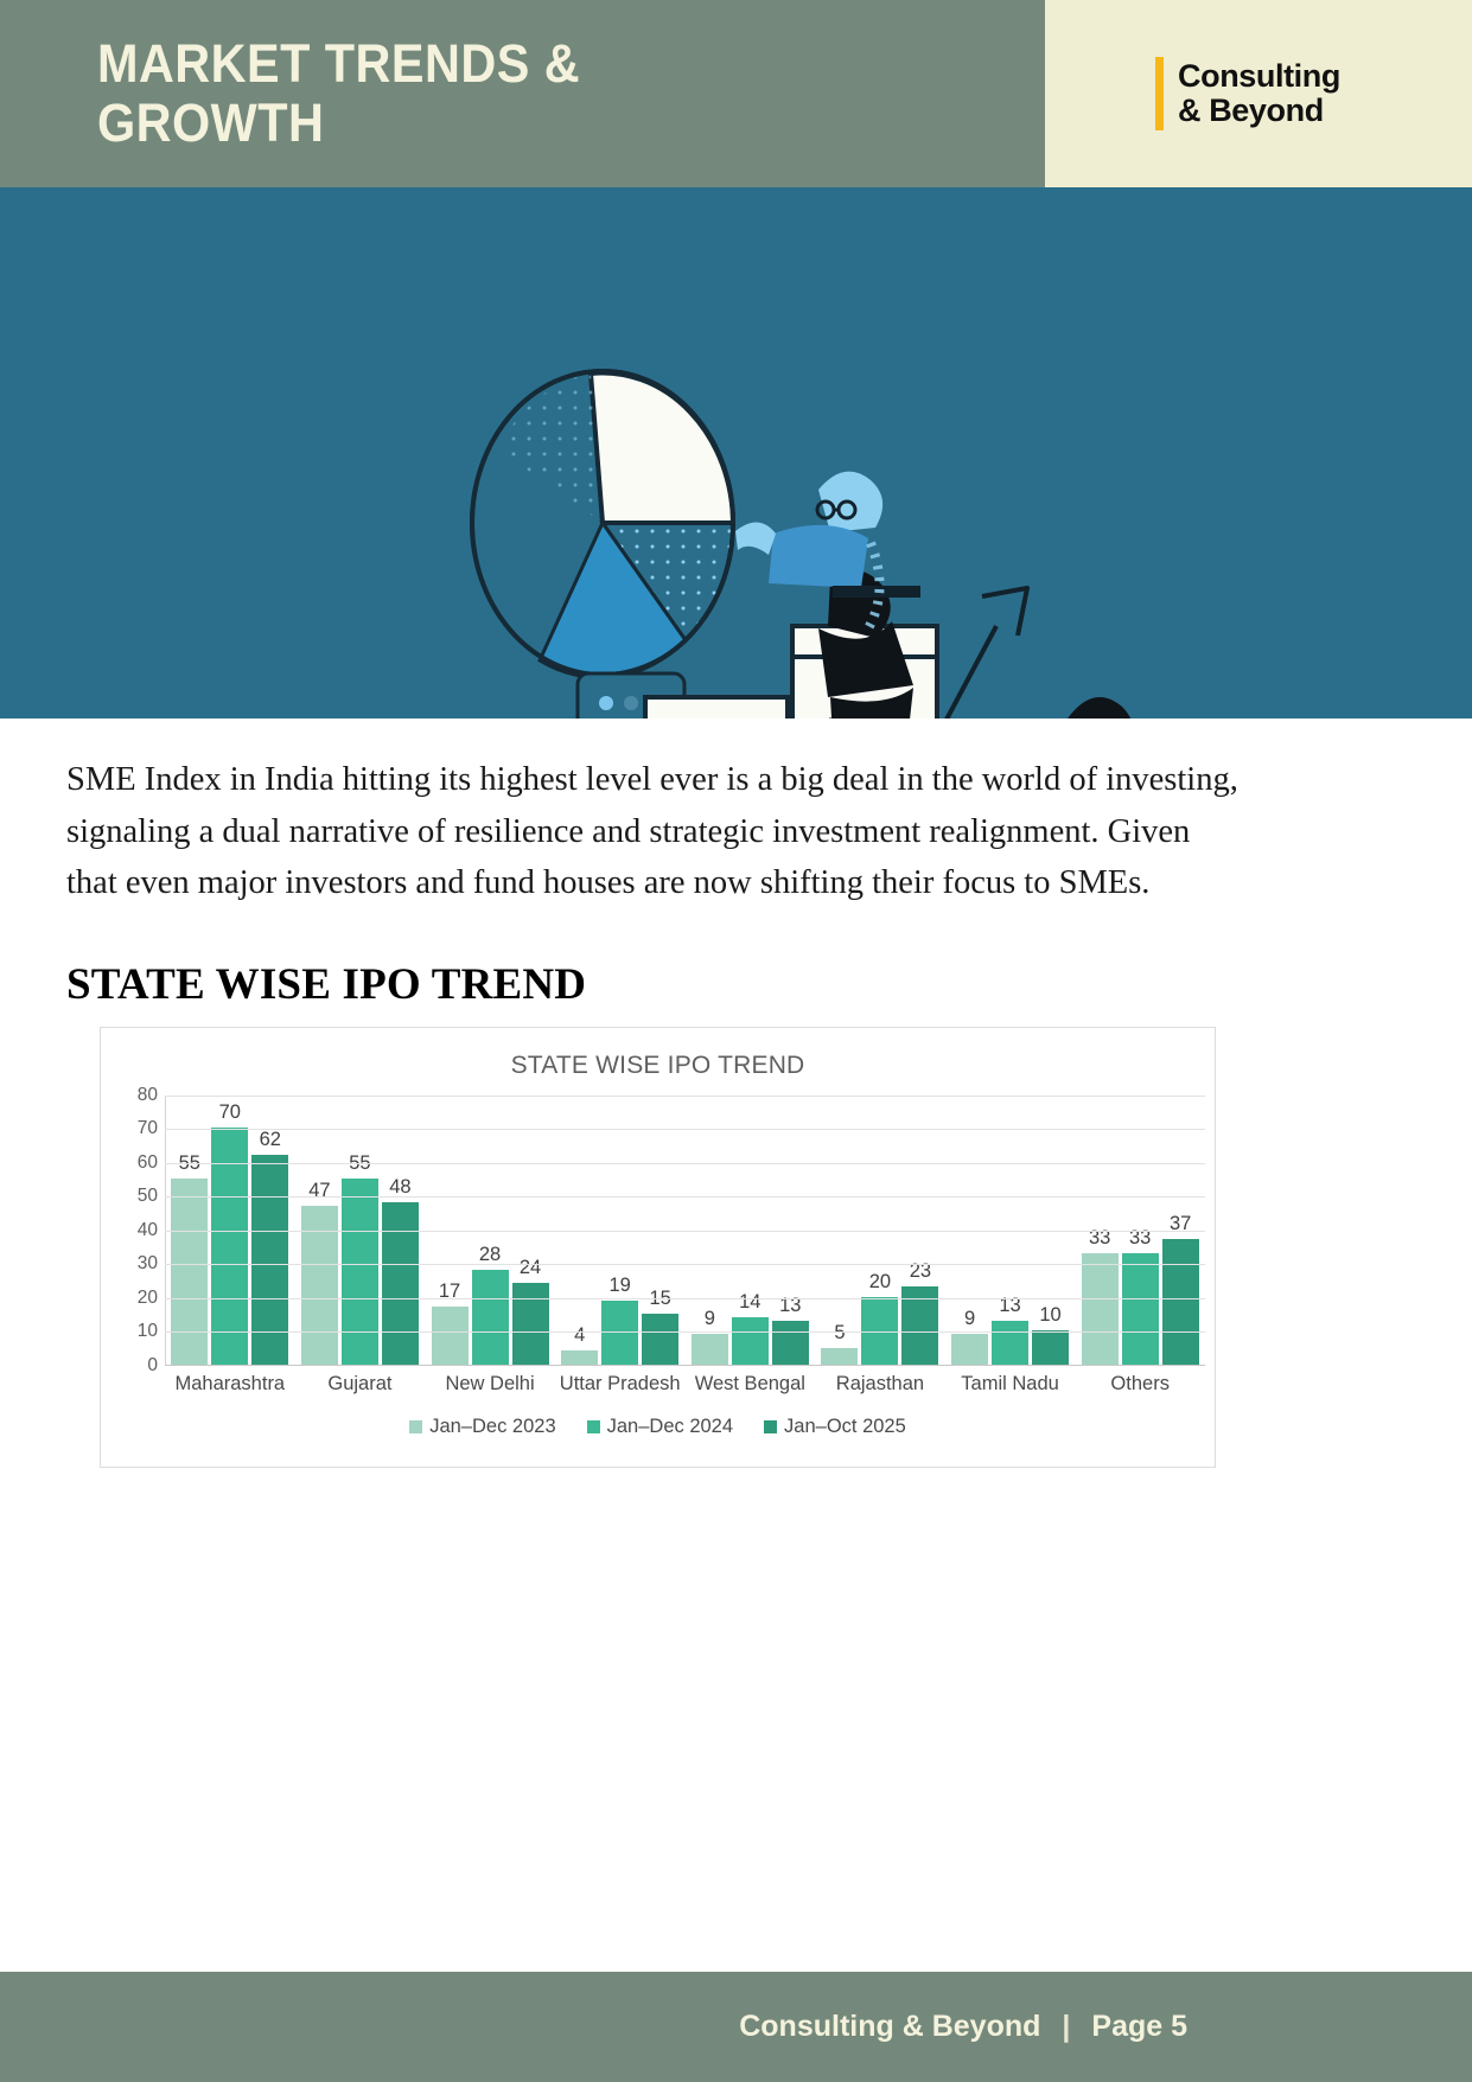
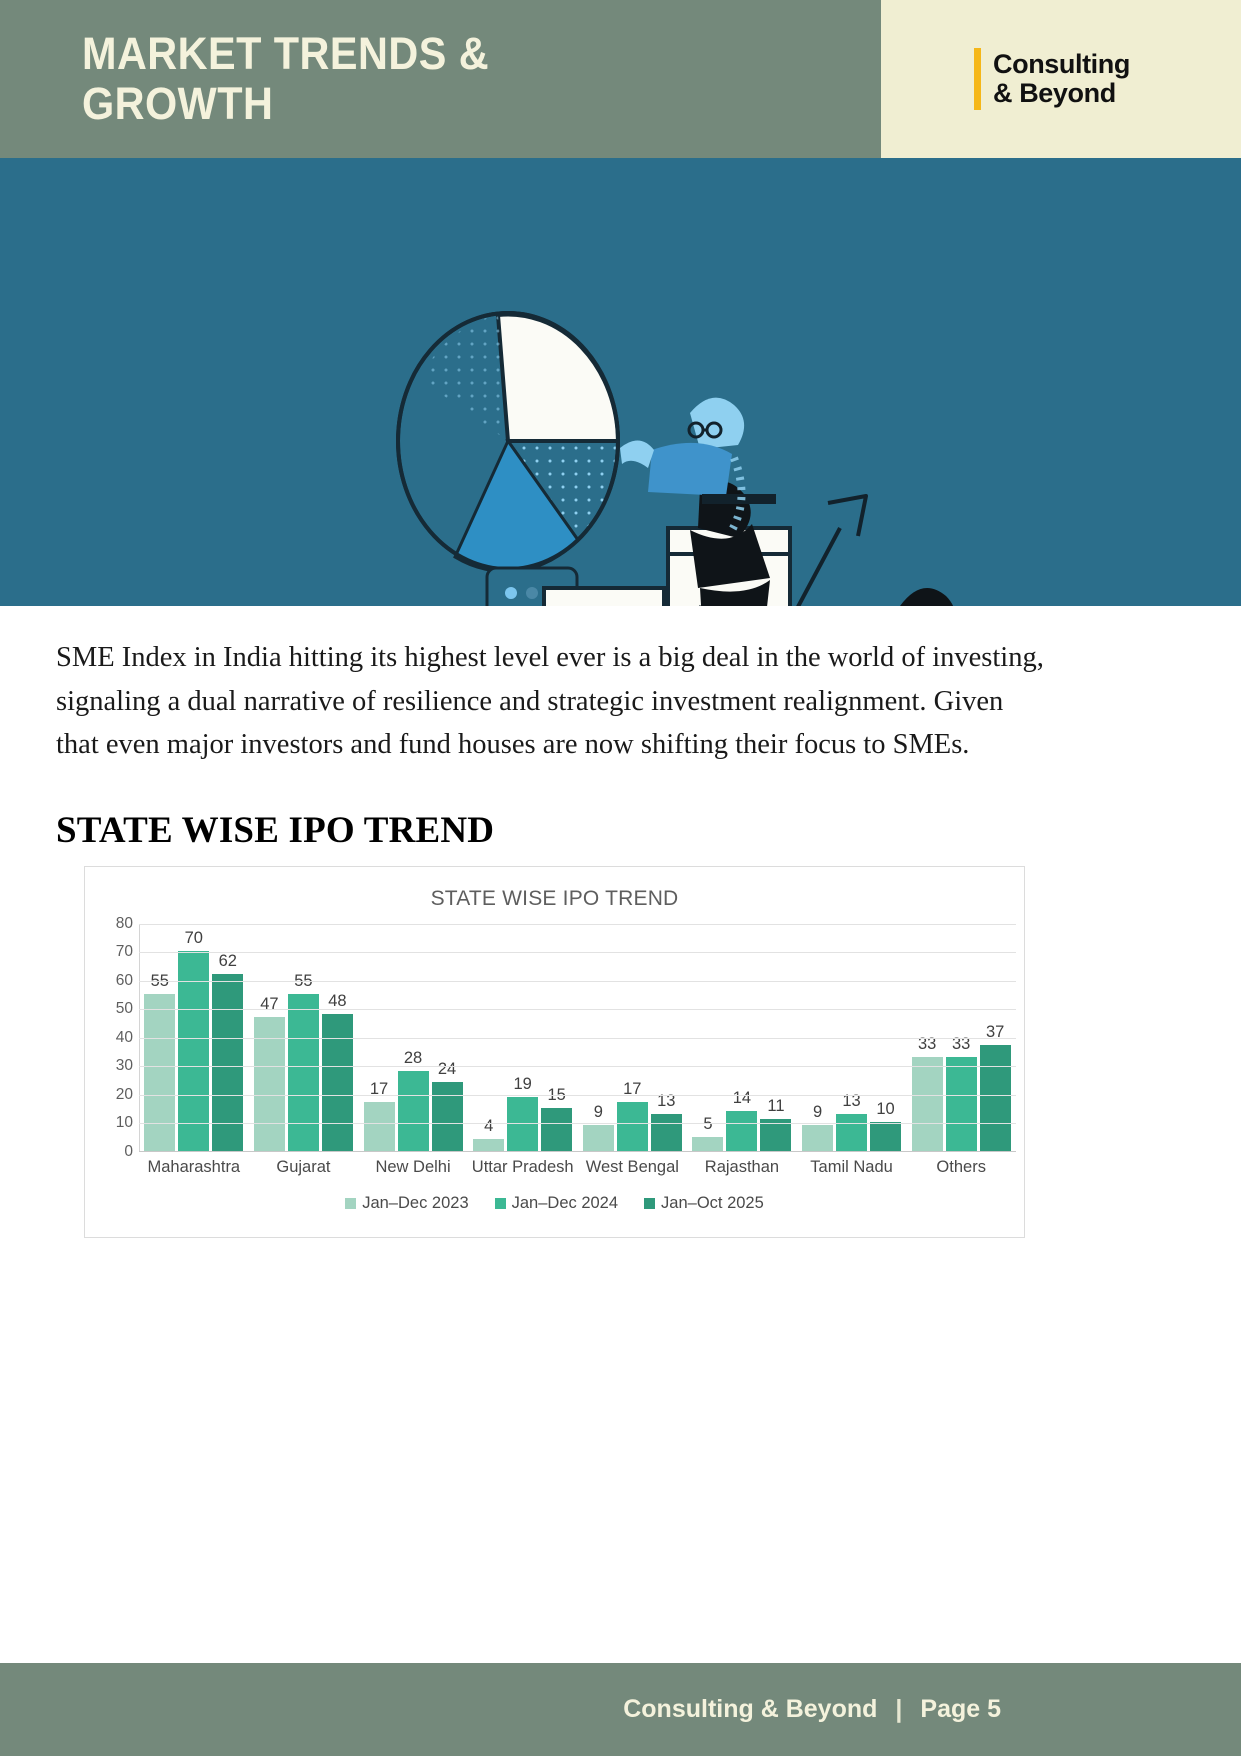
Jan–Dec 2024/West Bengal: 14 -> 17
Jan–Dec 2024/Rajasthan: 20 -> 14
Jan–Oct 2025/Rajasthan: 23 -> 11
